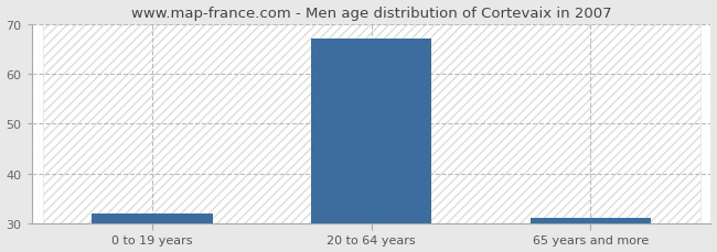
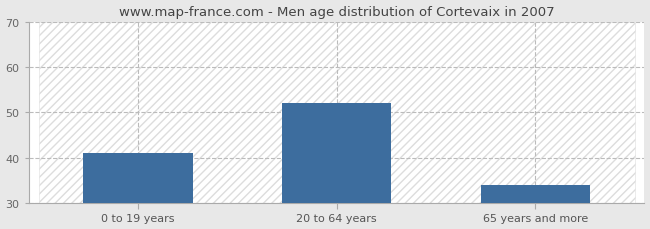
0 to 19 years: 32 -> 41
20 to 64 years: 67 -> 52
65 years and more: 31 -> 34
